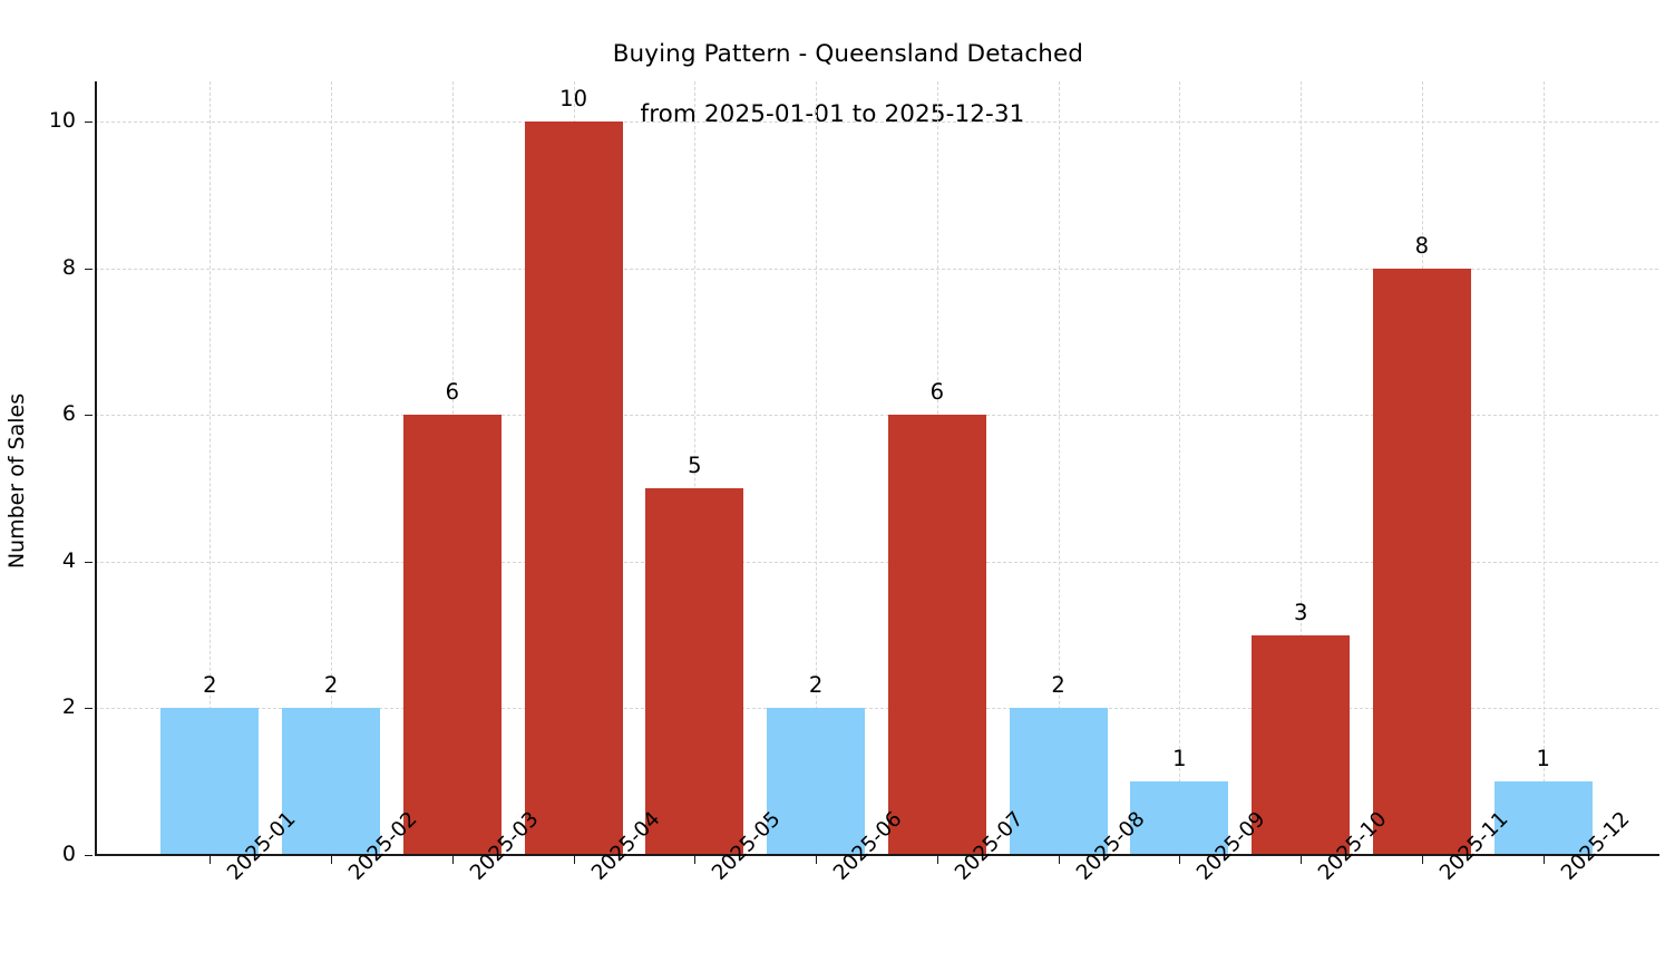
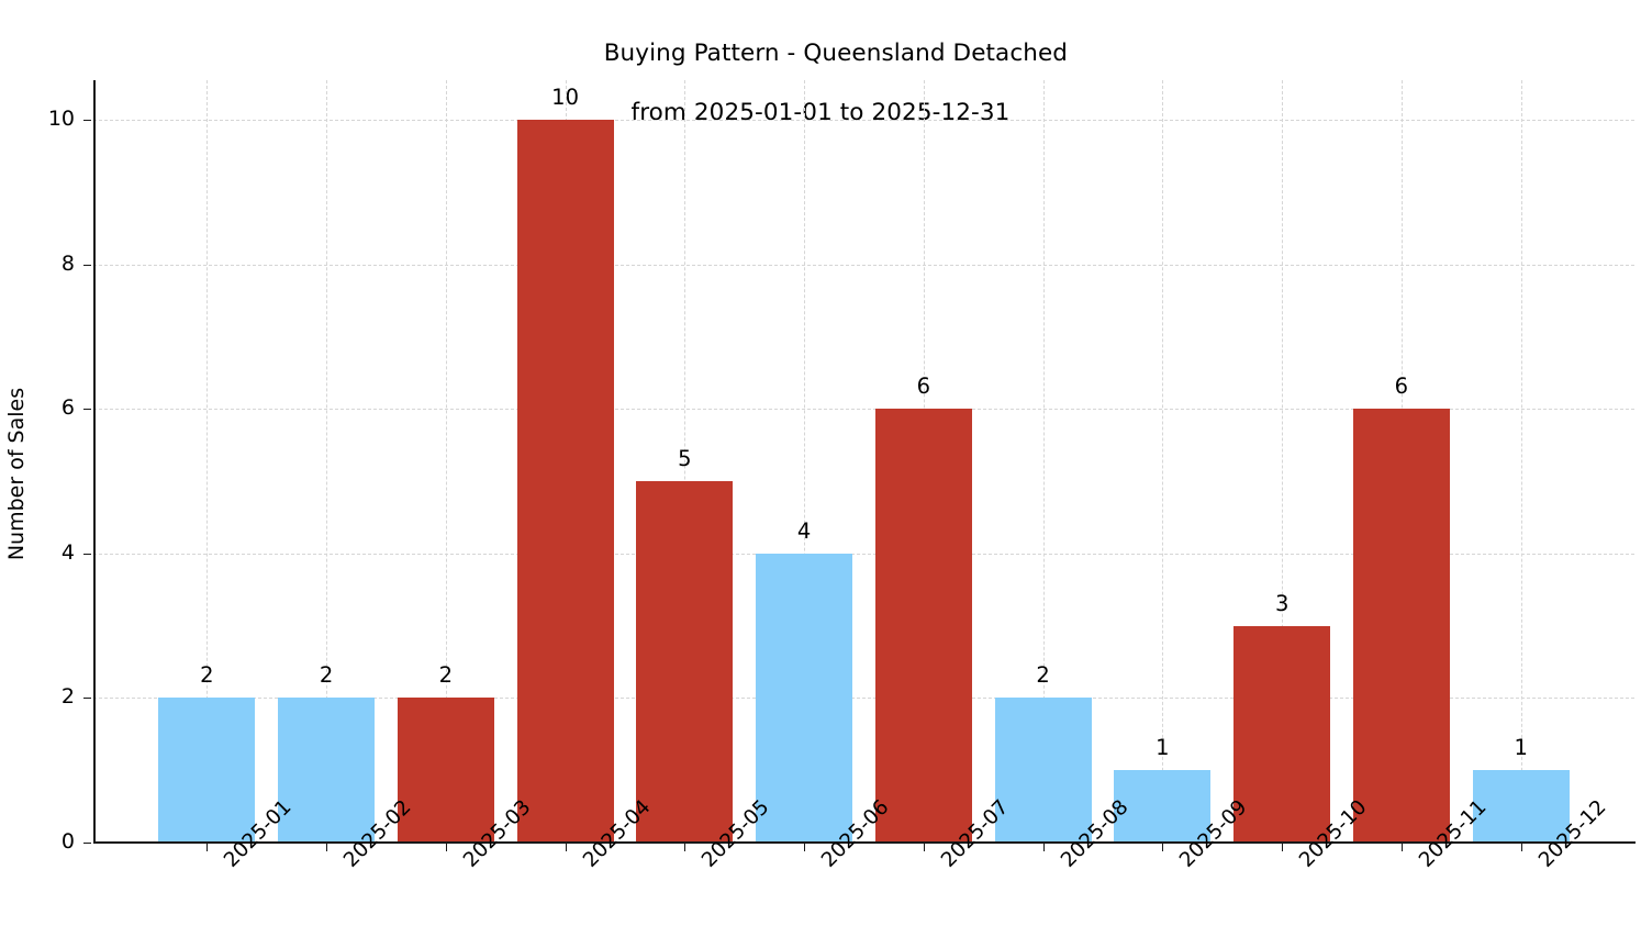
2025-03: 6 -> 2
2025-06: 2 -> 4
2025-11: 8 -> 6
